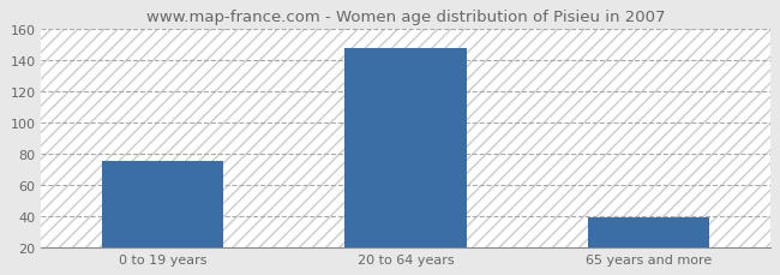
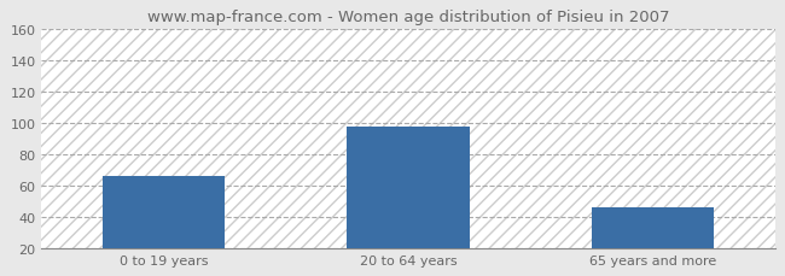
0 to 19 years: 75 -> 66
20 to 64 years: 148 -> 98
65 years and more: 39 -> 46
